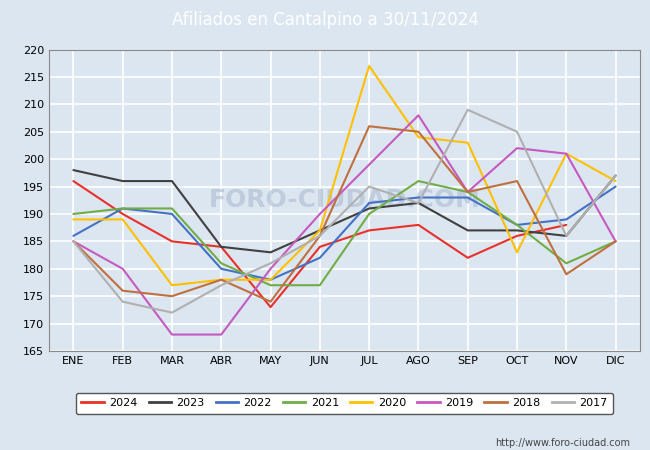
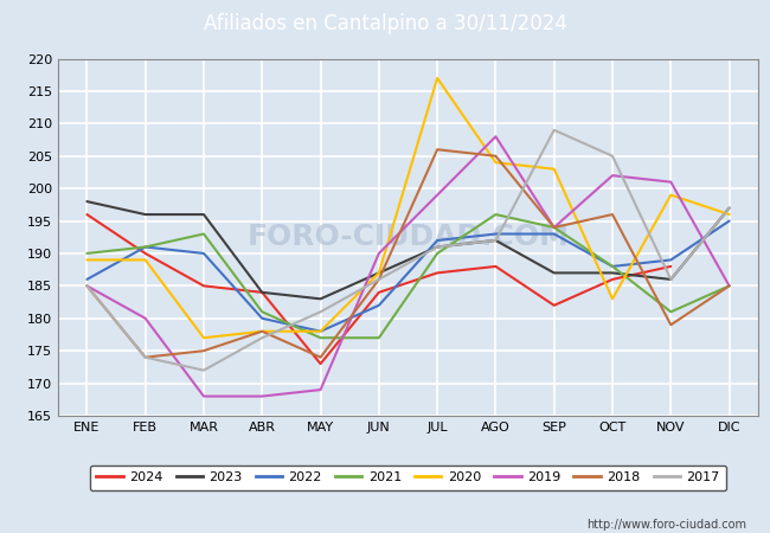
2018/FEB: 176 -> 174
2021/MAR: 191 -> 193
2019/MAY: 180 -> 169
2017/JUL: 195 -> 191
2020/NOV: 201 -> 199
